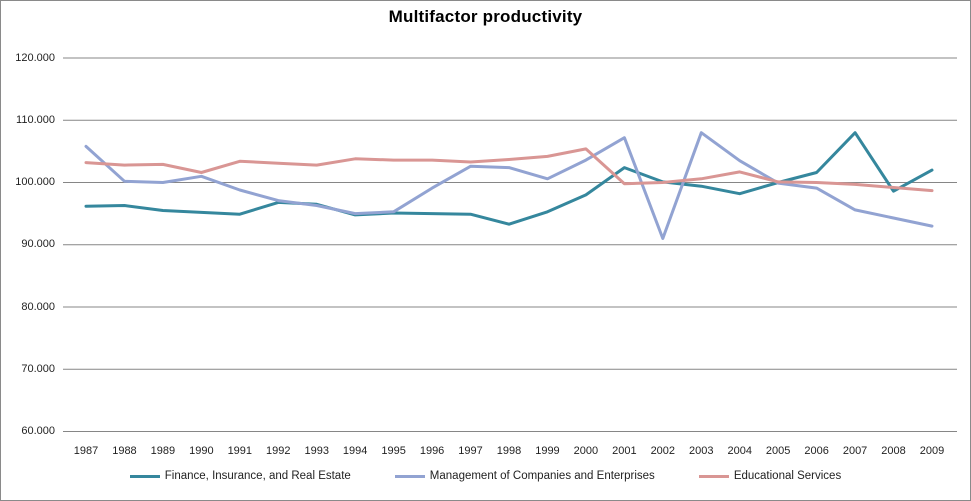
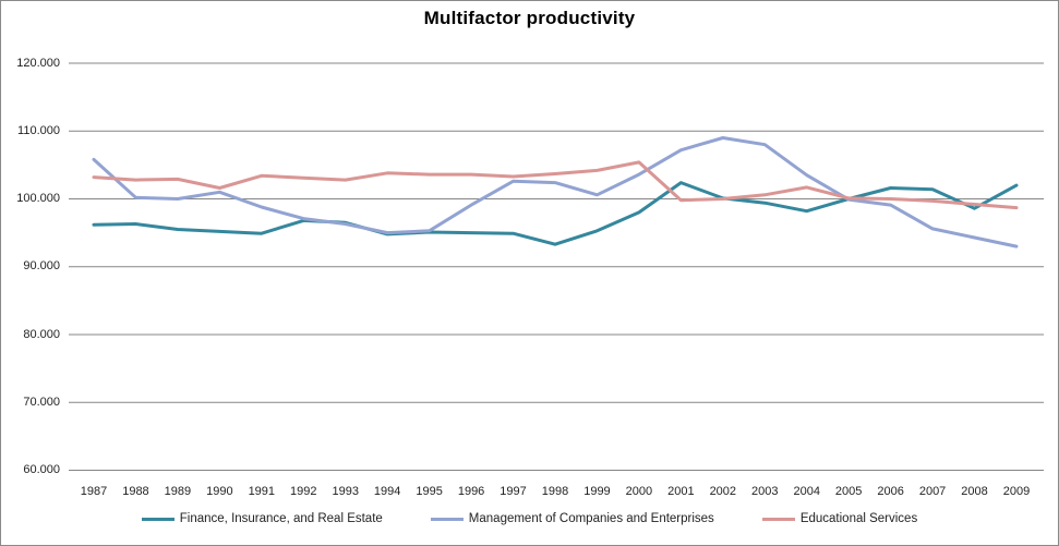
Management of Companies and Enterprises/2002: 91 -> 109
Finance, Insurance, and Real Estate/2007: 108 -> 101
